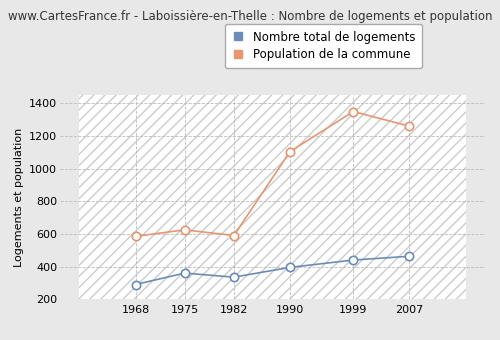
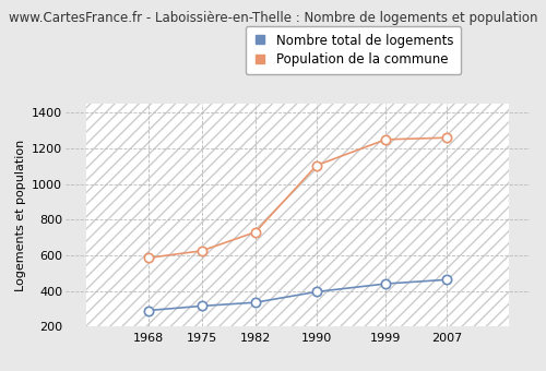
Nombre total de logements/1975: 360 -> 320
Population de la commune/1982: 590 -> 730
Population de la commune/1999: 1350 -> 1250
